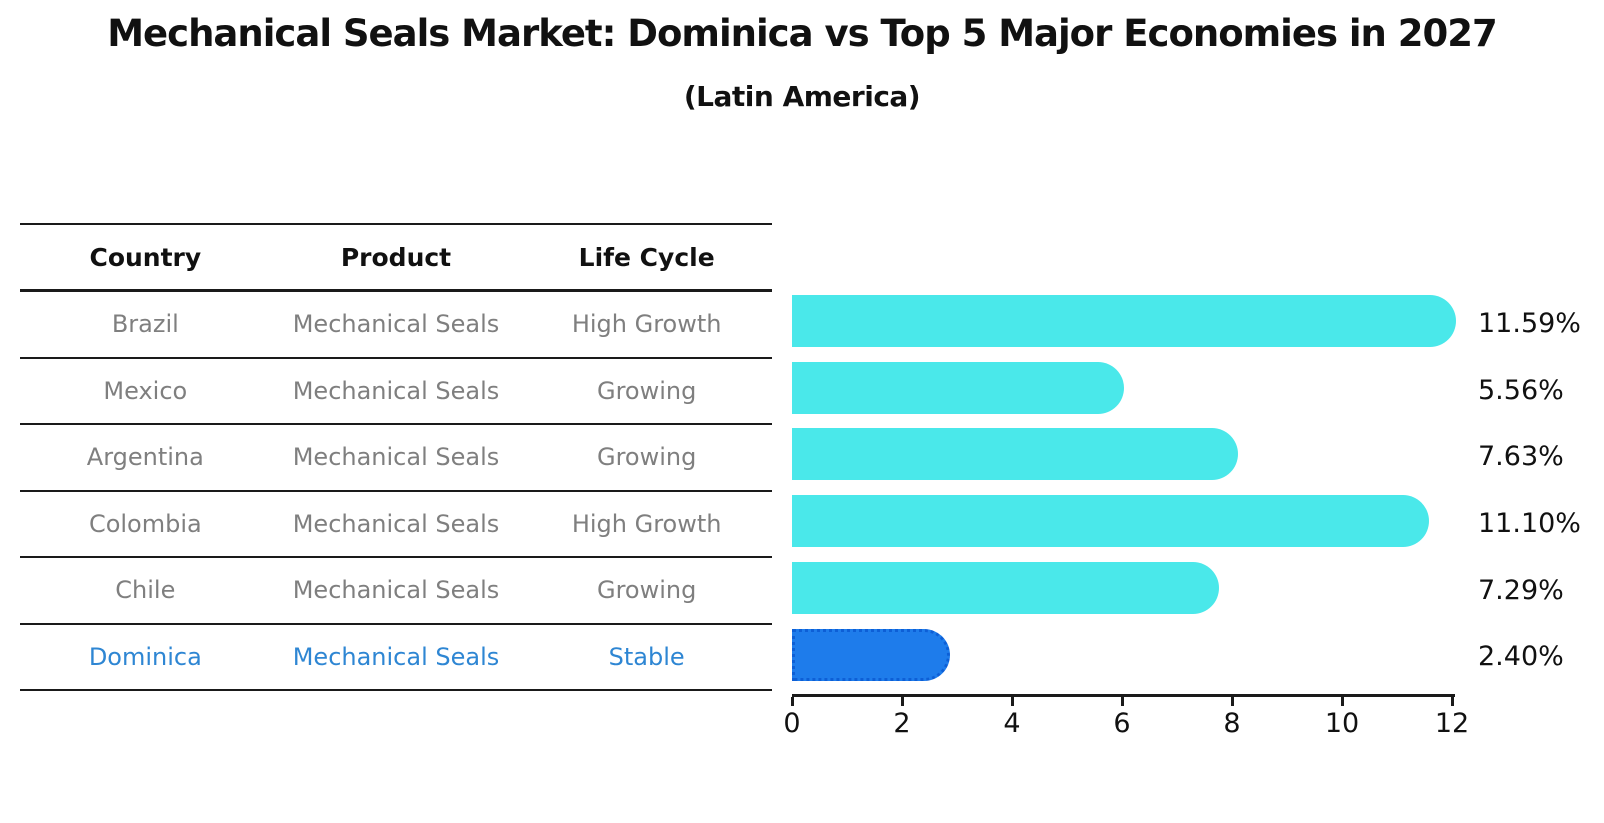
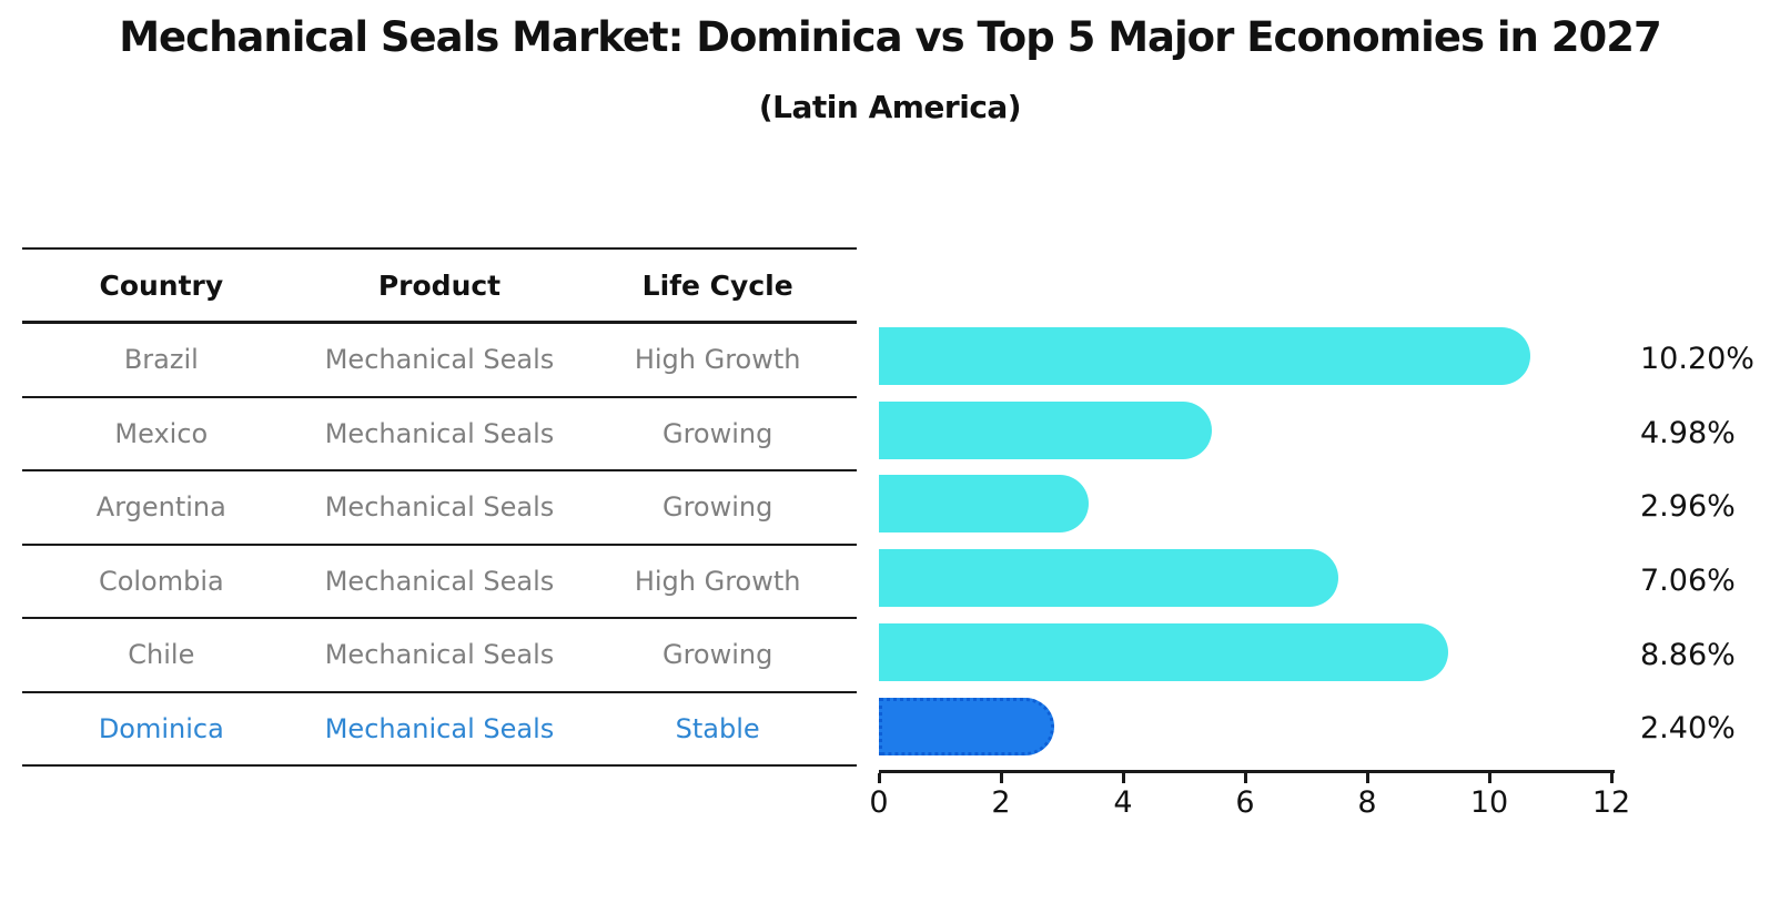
Brazil: 11.59% -> 10.20%
Mexico: 5.56% -> 4.98%
Argentina: 7.63% -> 2.96%
Colombia: 11.10% -> 7.06%
Chile: 7.29% -> 8.86%
